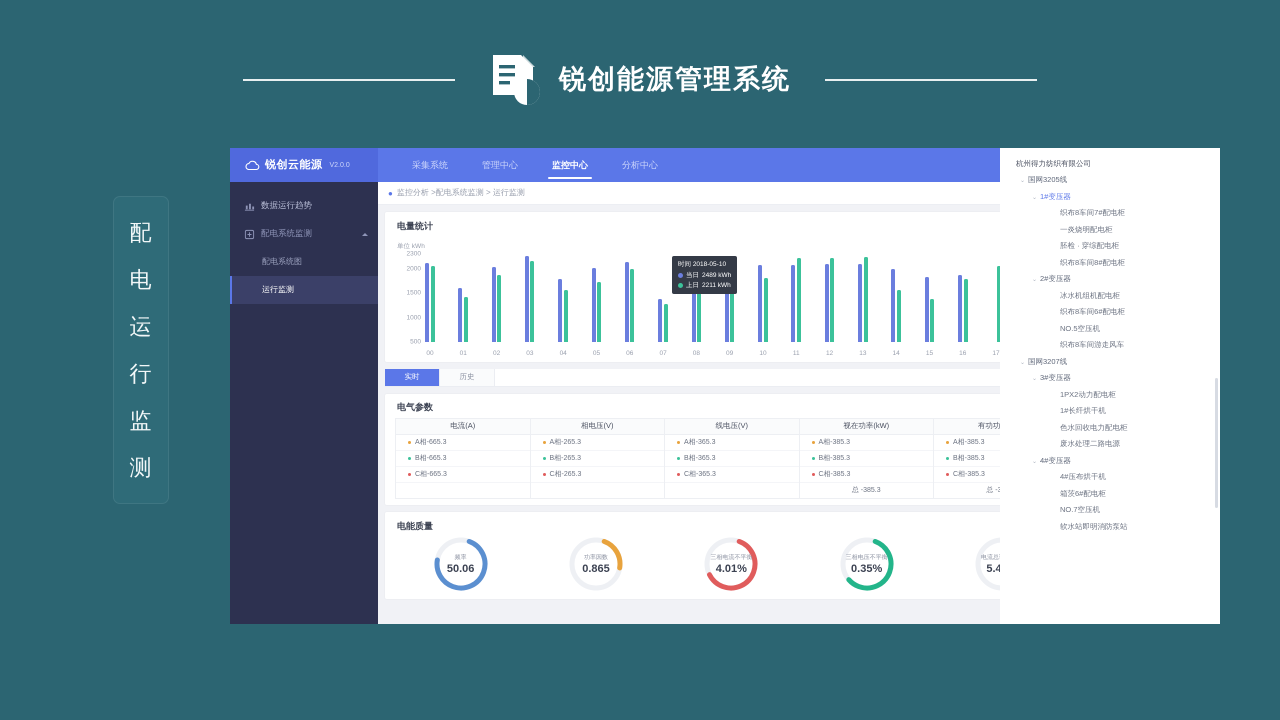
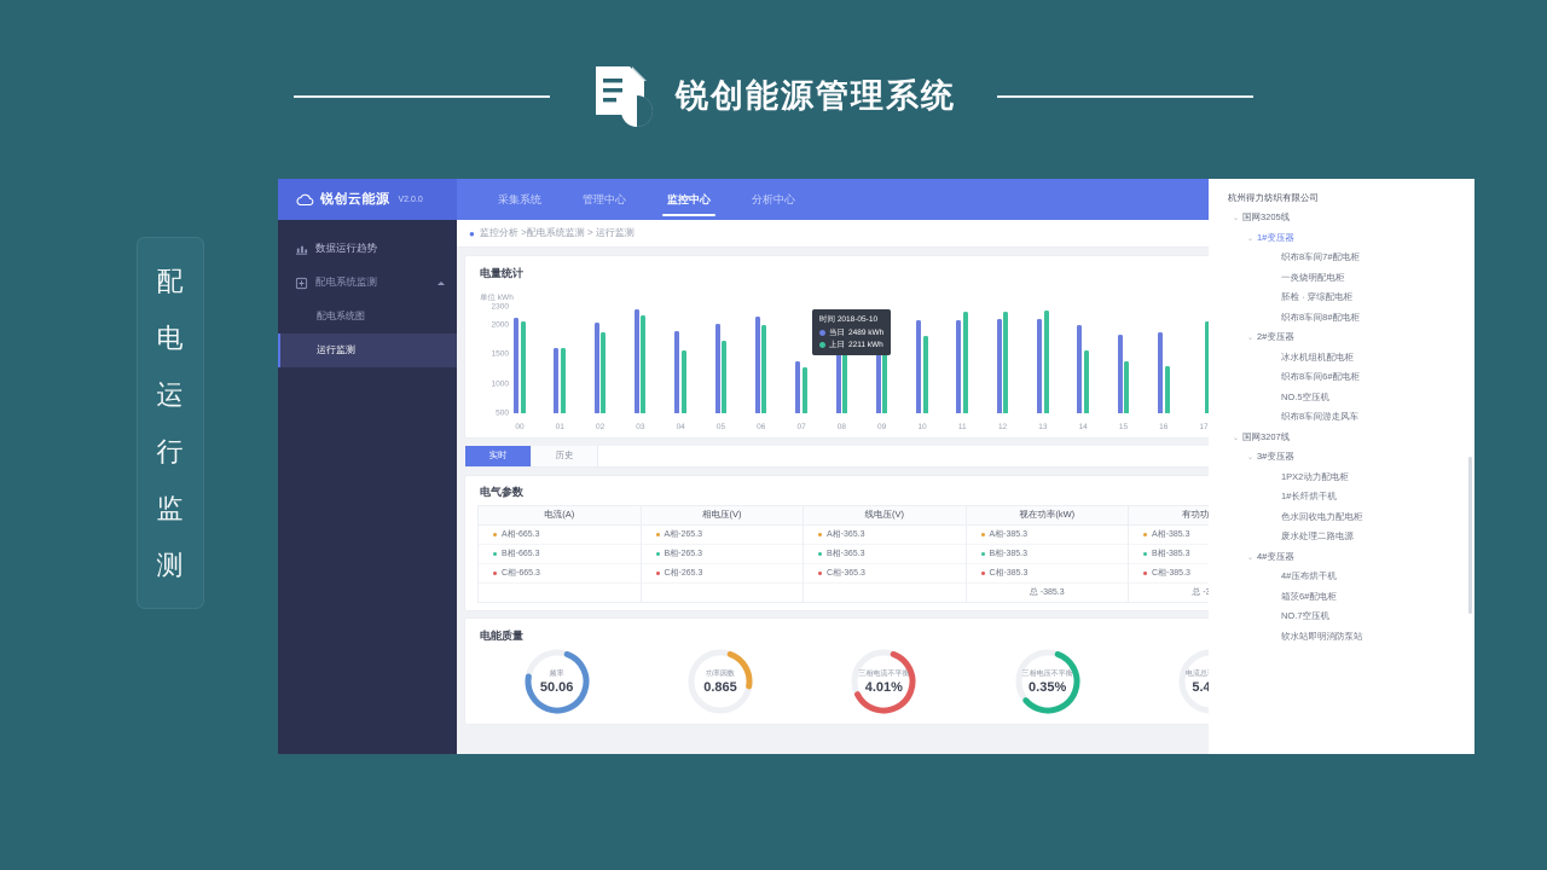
上日/01: 1400 -> 1600
当日/04: 1800 -> 1900
上日/16: 1800 -> 1300
